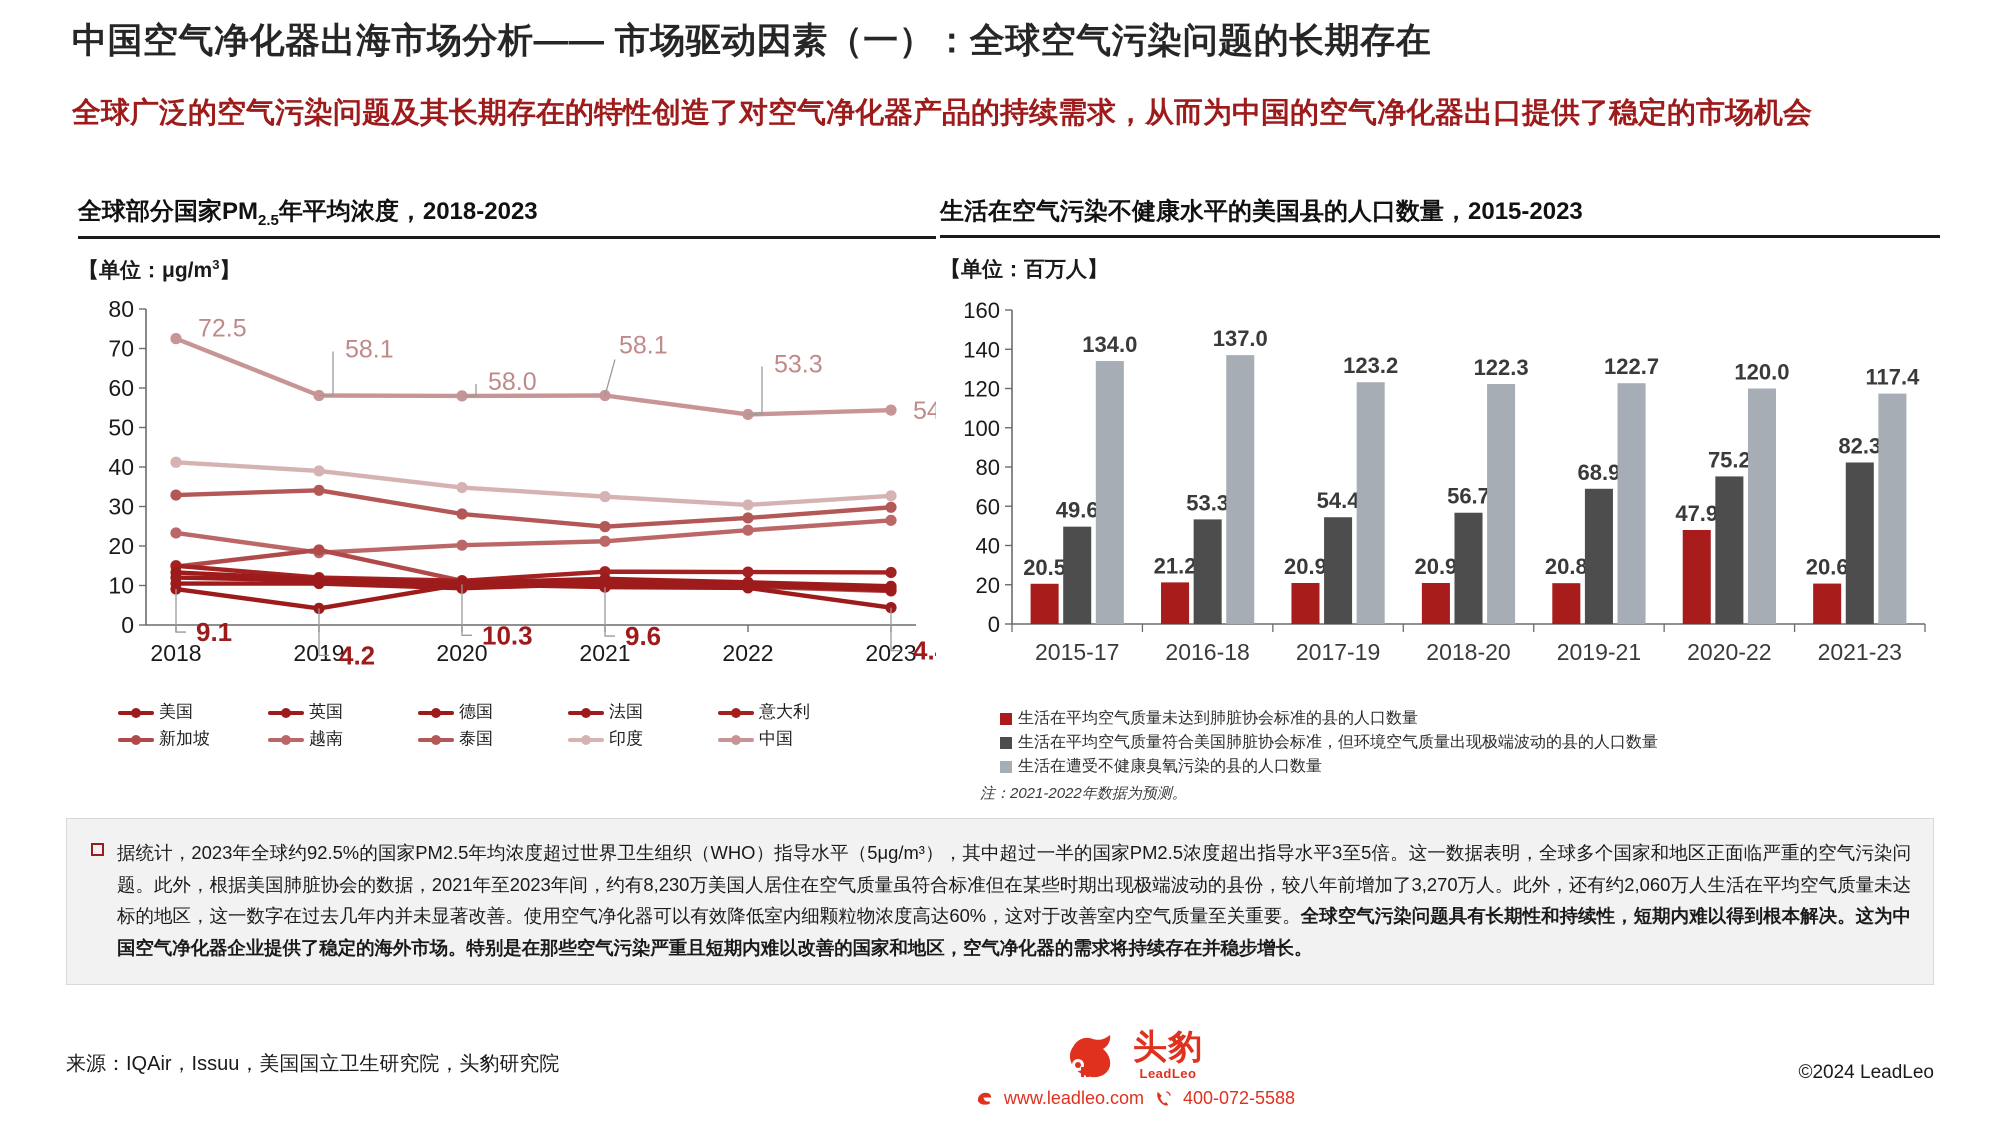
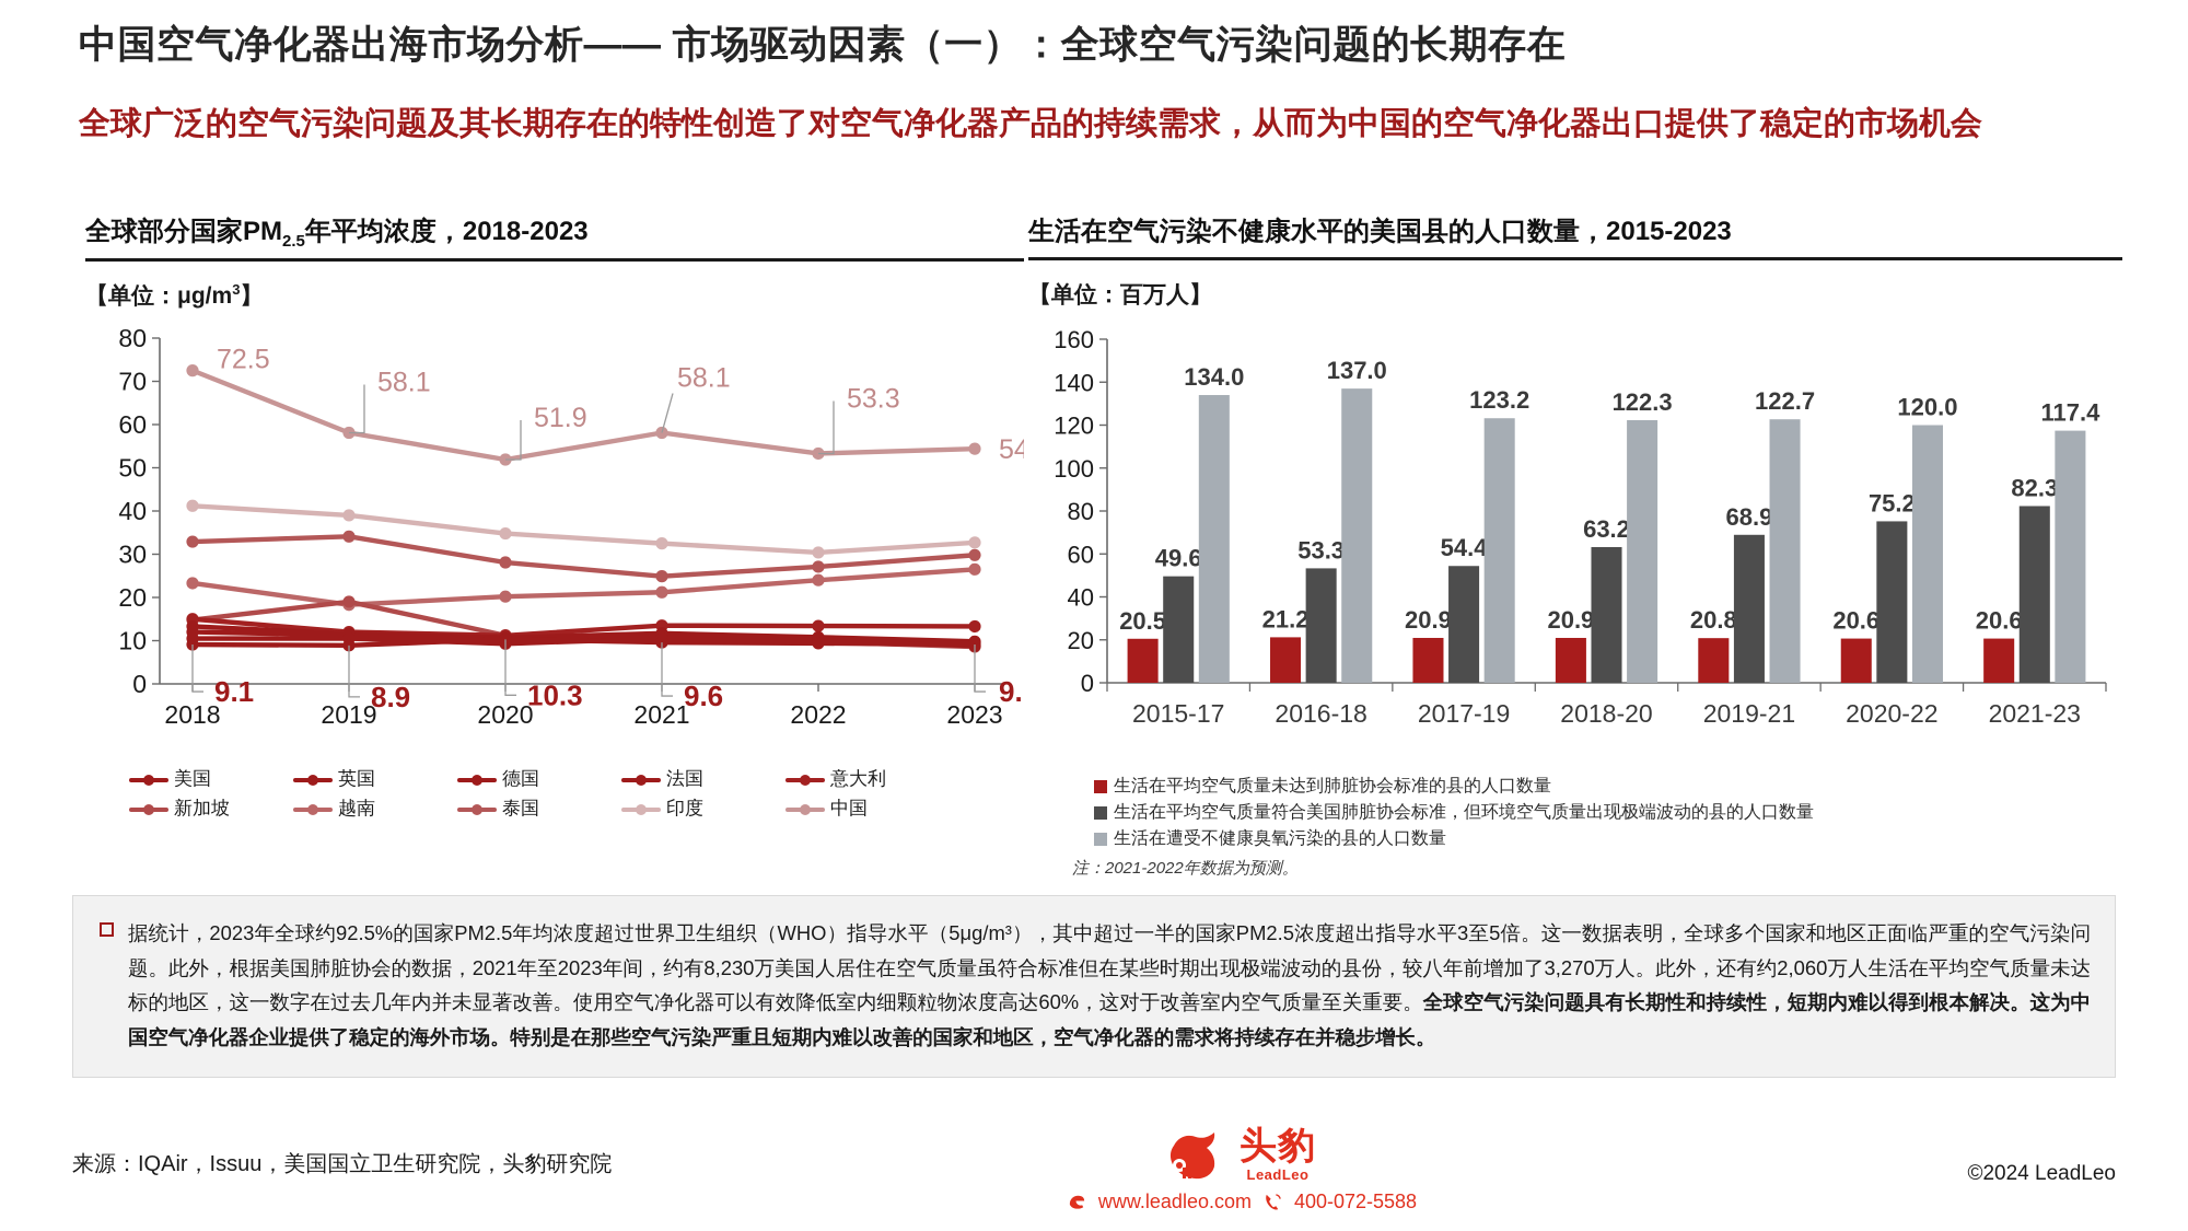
全球部分国家PM2.5年平均浓度，2018-2023/美国/2019: 4.2 -> 8.9
全球部分国家PM2.5年平均浓度，2018-2023/中国/2020: 58.0 -> 51.9
全球部分国家PM2.5年平均浓度，2018-2023/美国/2023: 4.4 -> 9.1
生活在空气污染不健康水平的美国县的人口数量，2015-2023/生活在平均空气质量符合美国肺脏协会标准，但环境空气质量出现极端波动的县的人口数量/2018-20: 56.7 -> 63.2
生活在空气污染不健康水平的美国县的人口数量，2015-2023/生活在平均空气质量未达到肺脏协会标准的县的人口数量/2020-22: 47.9 -> 20.6
